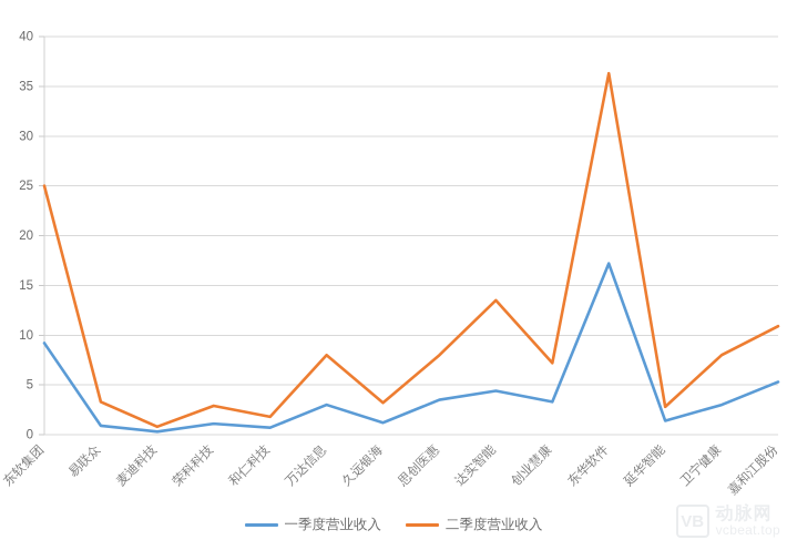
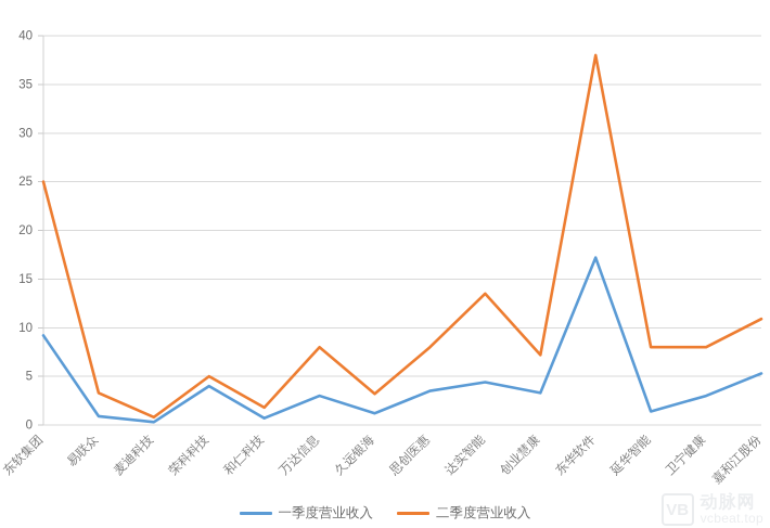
一季度营业收入/荣科科技: 1 -> 4
二季度营业收入/荣科科技: 3 -> 5
二季度营业收入/东华软件: 36 -> 38
二季度营业收入/延华智能: 3 -> 8
